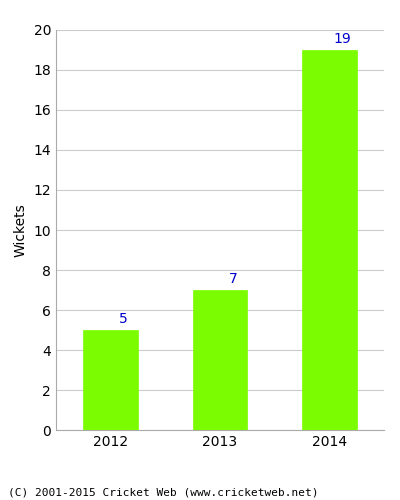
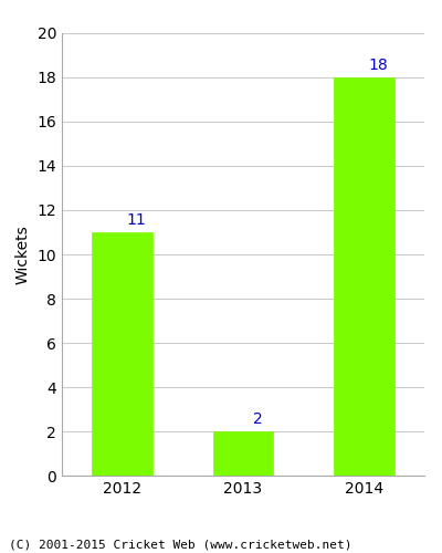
2012: 5 -> 11
2013: 7 -> 2
2014: 19 -> 18
